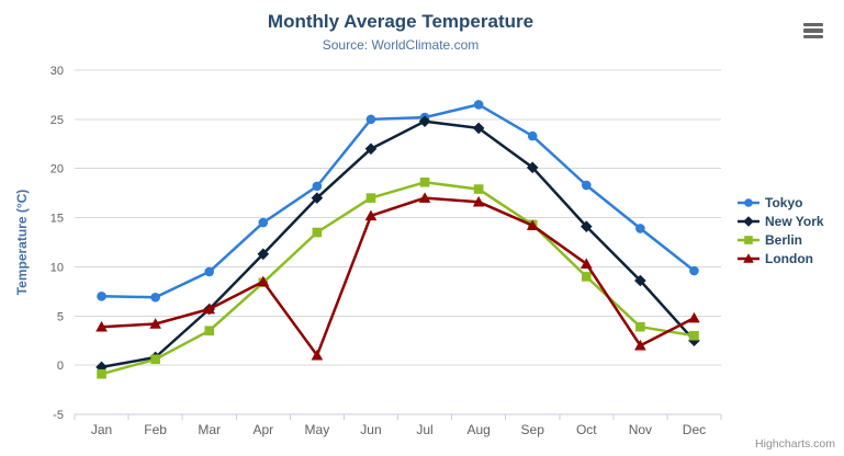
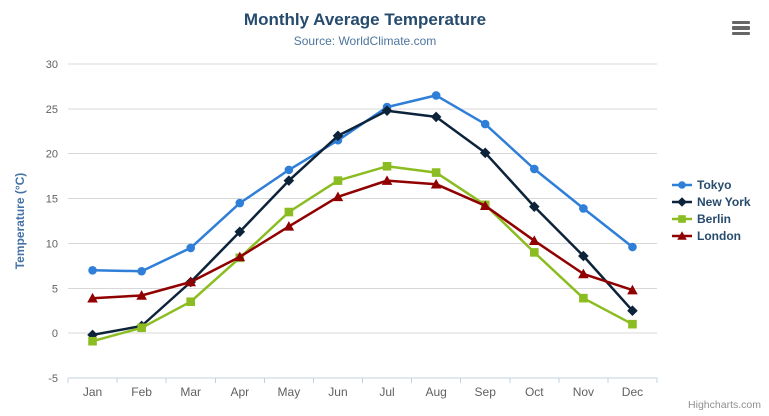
London/May: 1 -> 12
Tokyo/Jun: 25 -> 22
London/Nov: 2 -> 7
Berlin/Dec: 3 -> 1
